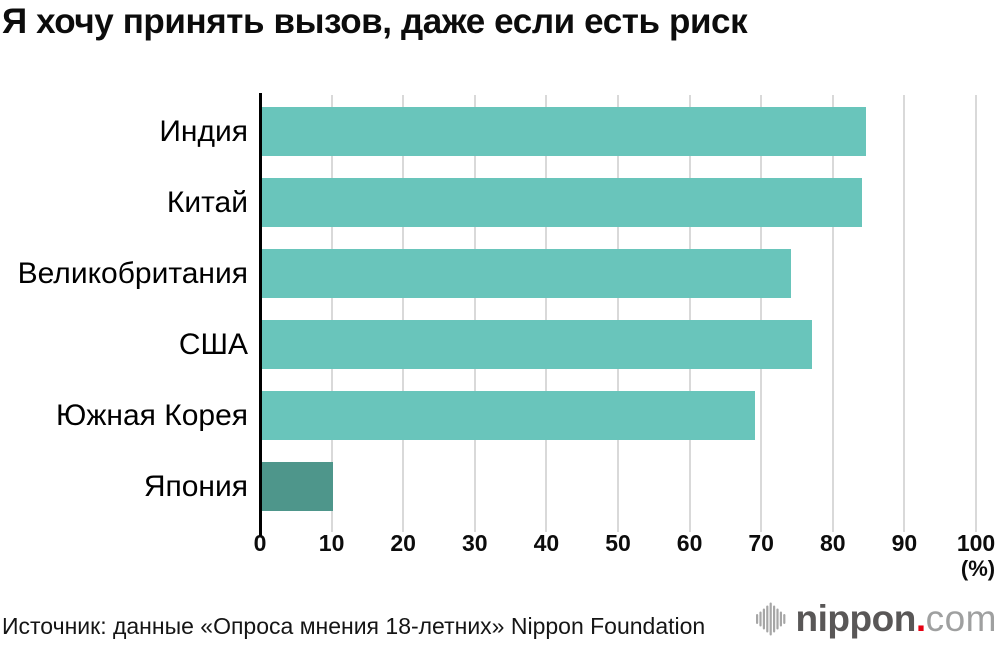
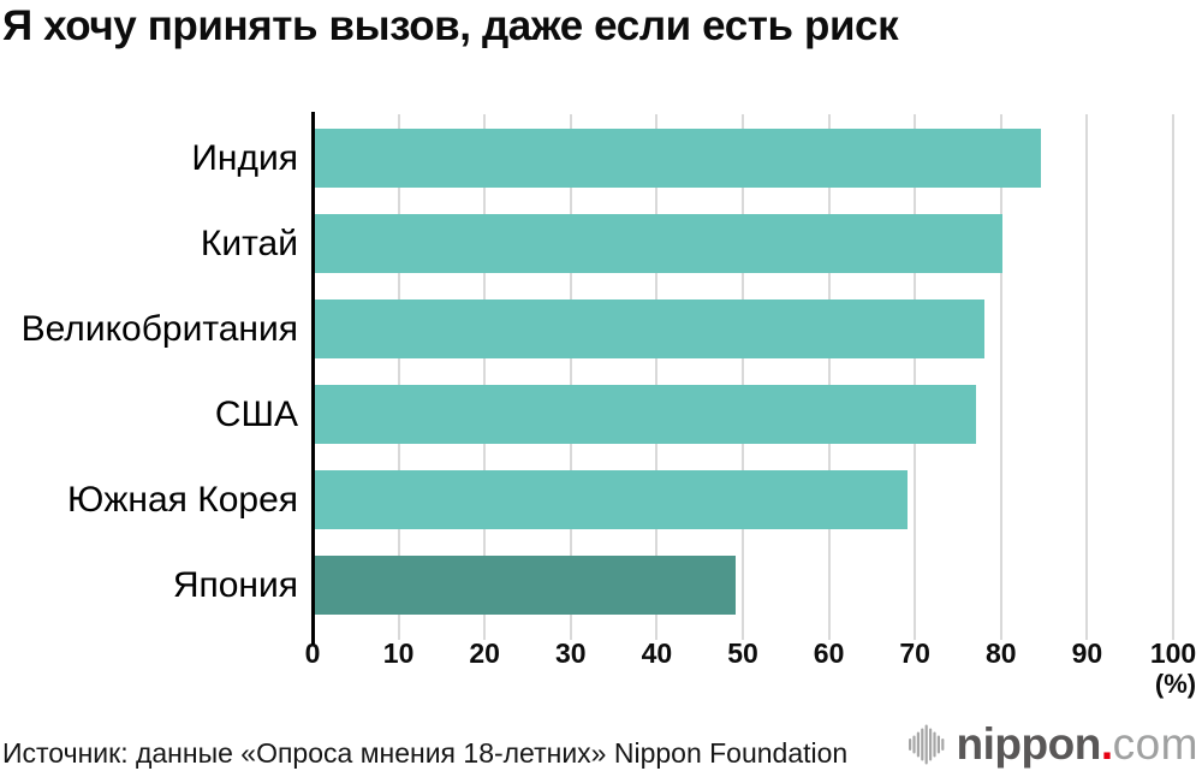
Китай: 84 -> 80
Великобритания: 74 -> 78
Япония: 10 -> 49
